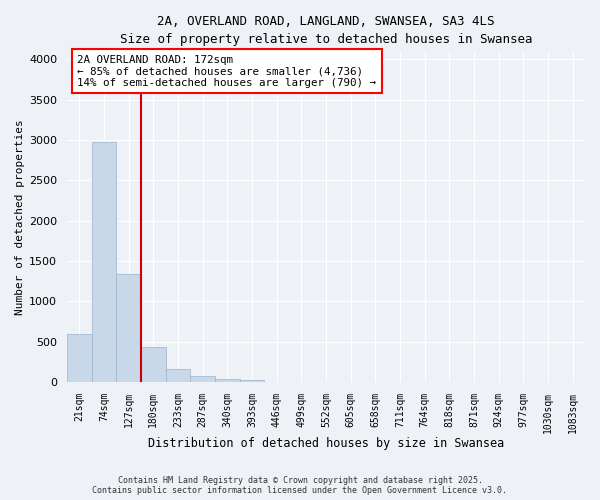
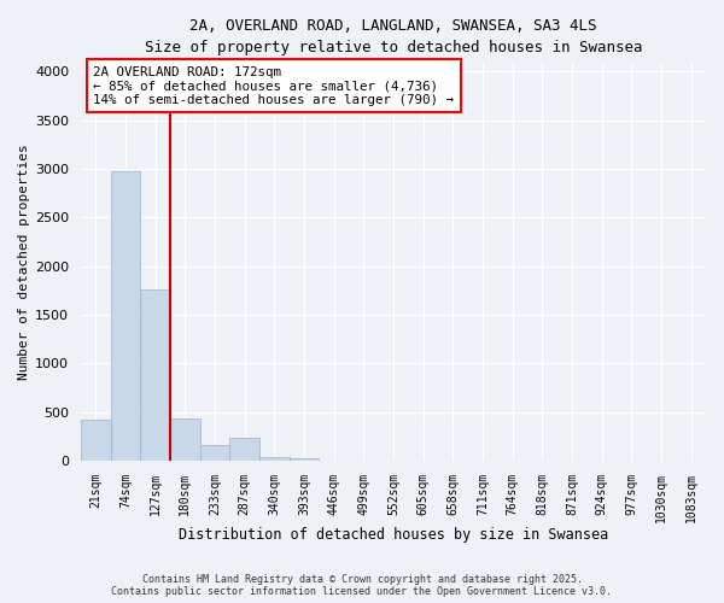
21sqm: 600 -> 420
127sqm: 1340 -> 1760
287sqm: 80 -> 240
